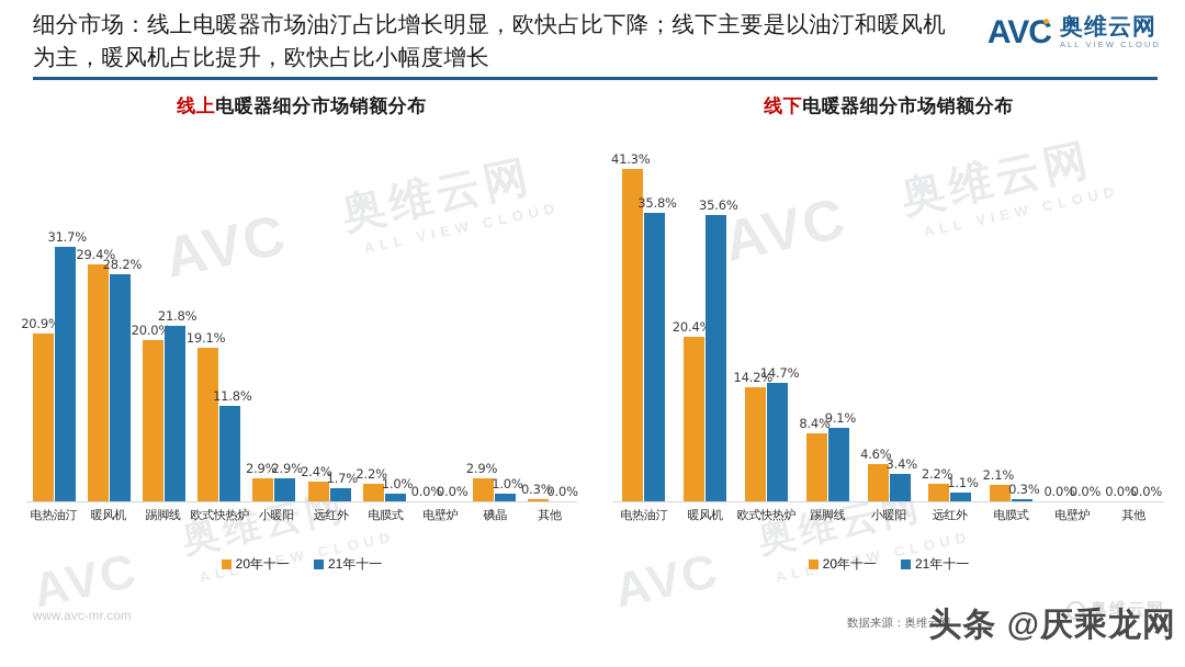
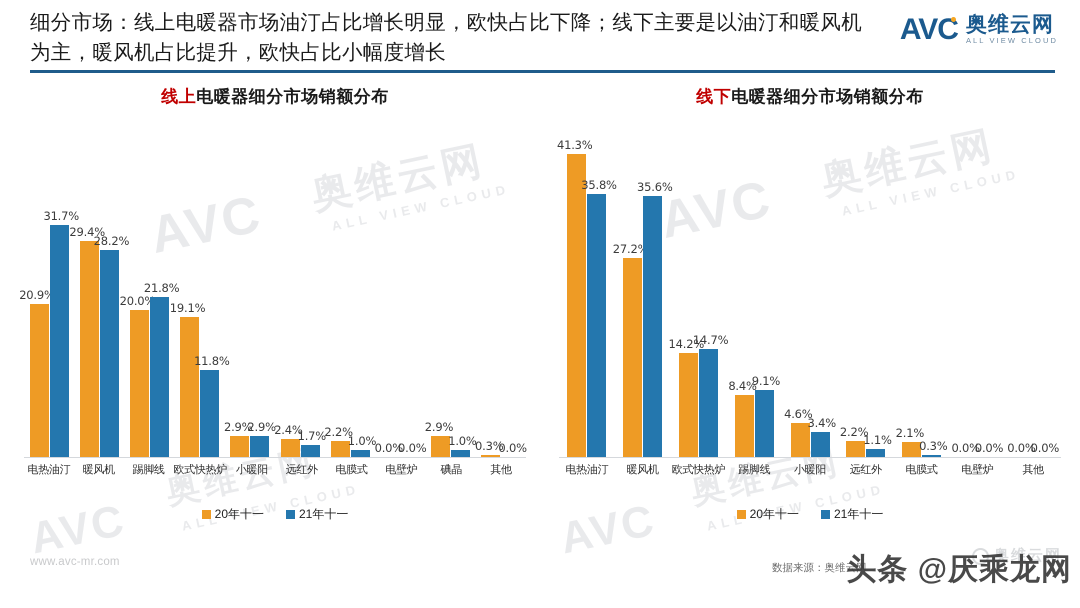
线下电暖器细分市场销额分布/20年十一/暖风机: 20.4% -> 27.2%
